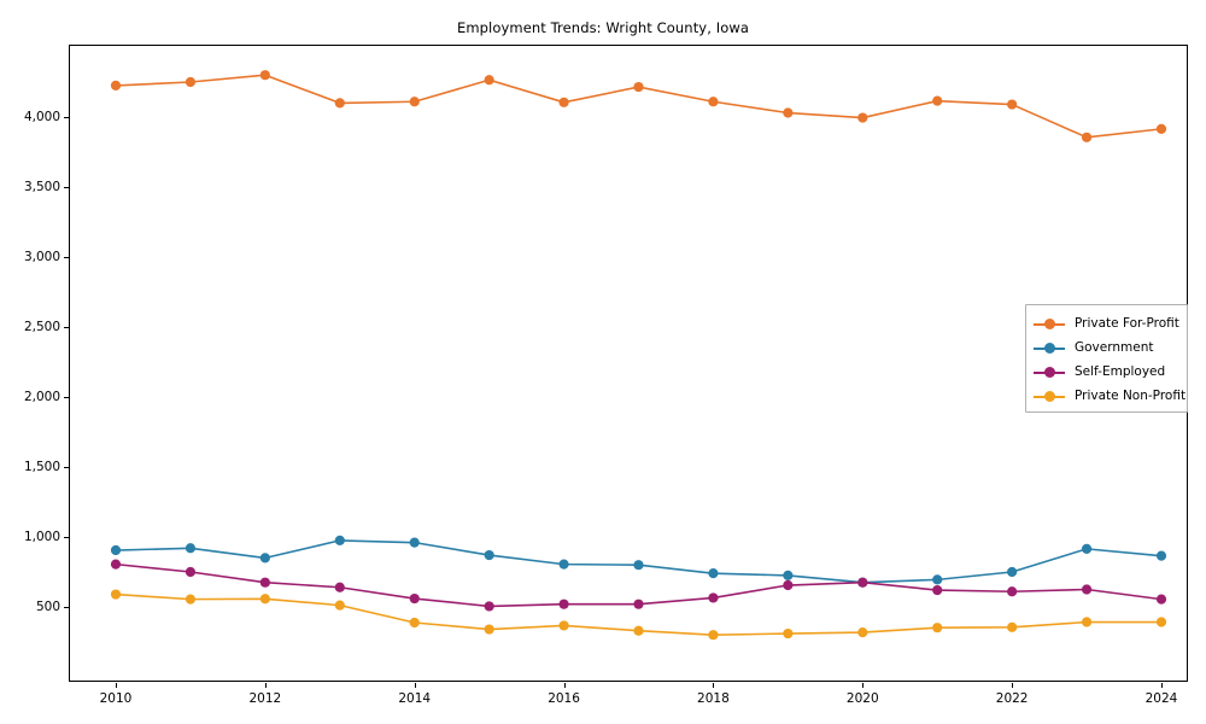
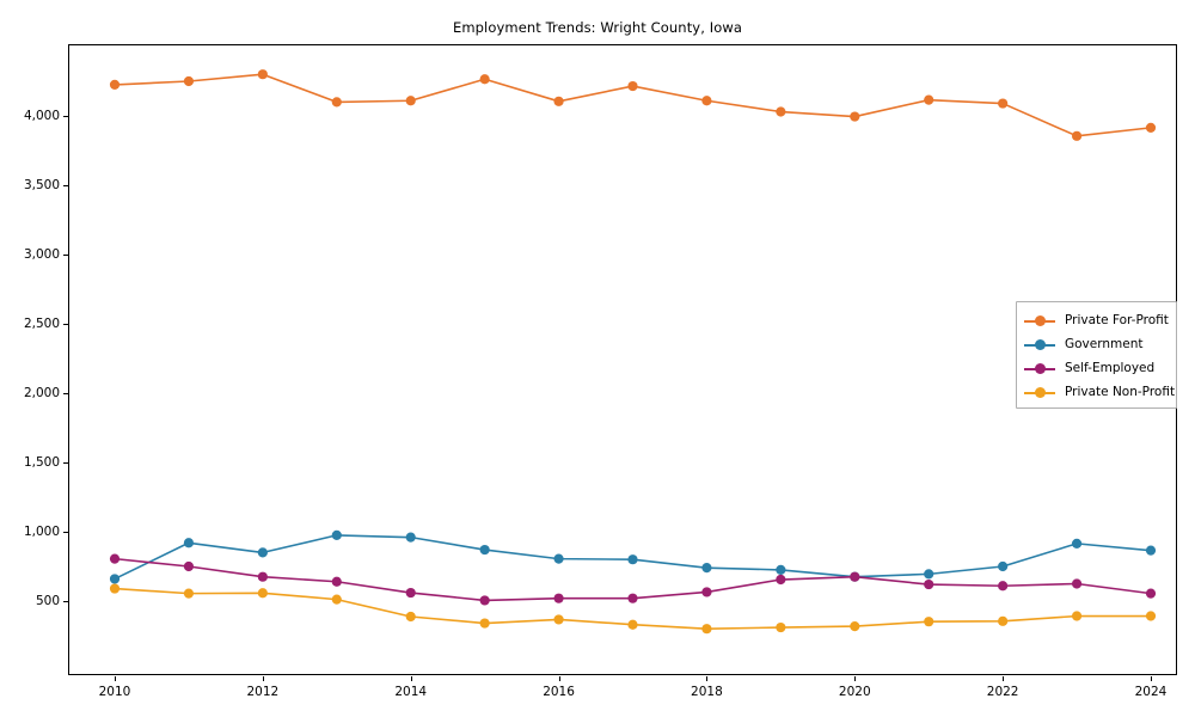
Government/2010: 900 -> 660
